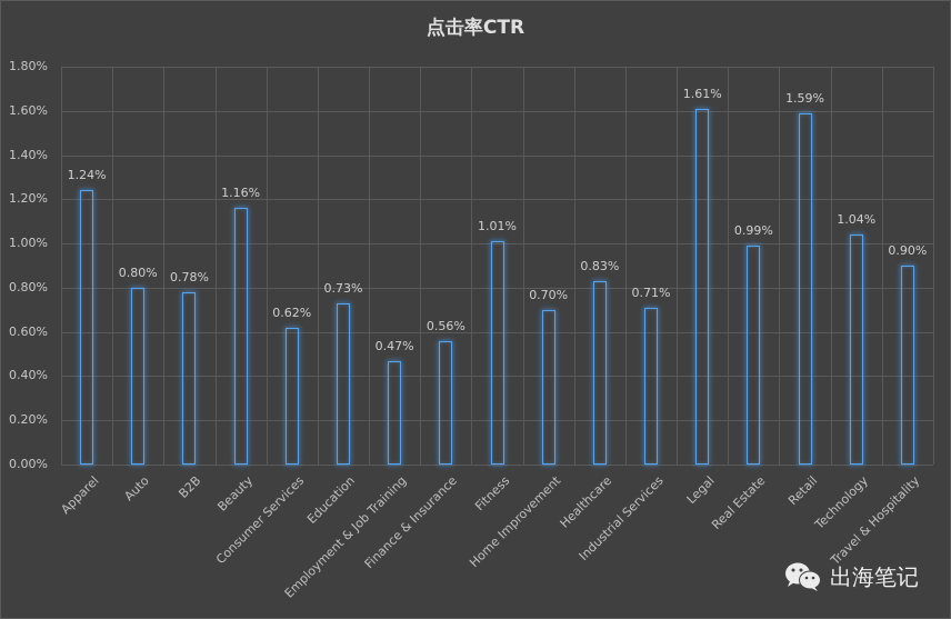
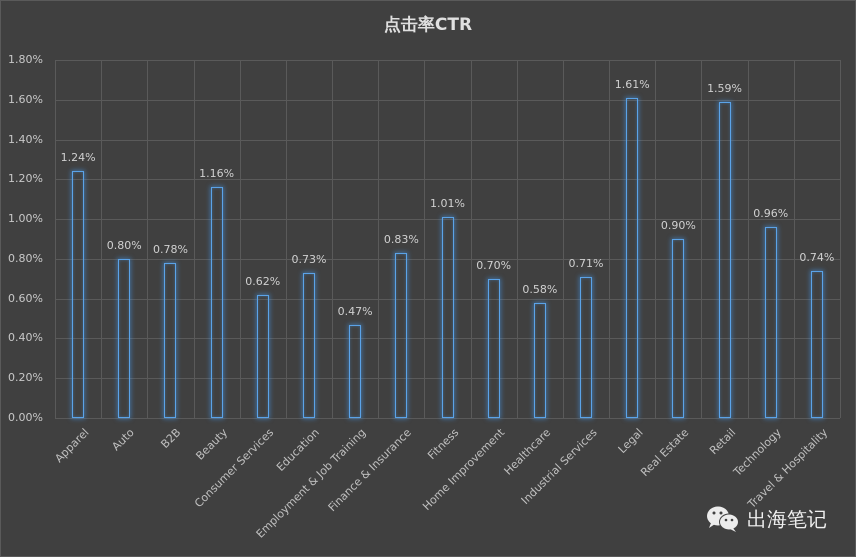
Finance & Insurance: 0.56% -> 0.83%
Healthcare: 0.83% -> 0.58%
Real Estate: 0.99% -> 0.90%
Technology: 1.04% -> 0.96%
Travel & Hospitality: 0.90% -> 0.74%
